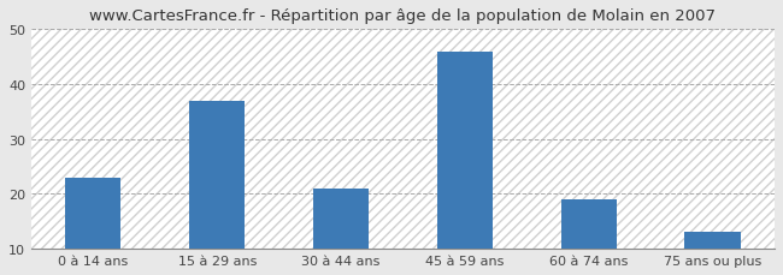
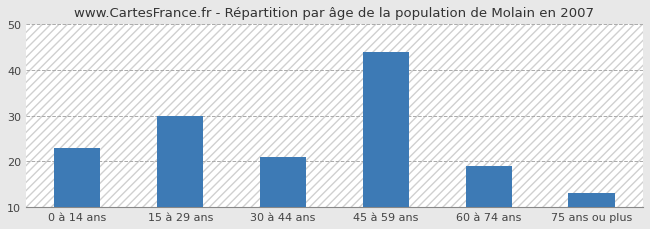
15 à 29 ans: 37 -> 30
45 à 59 ans: 46 -> 44
